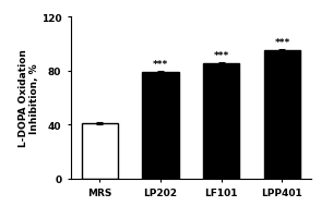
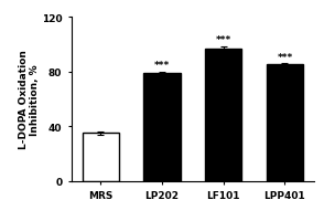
MRS: 41 -> 35
LF101: 85 -> 97
LPP401: 95 -> 85
